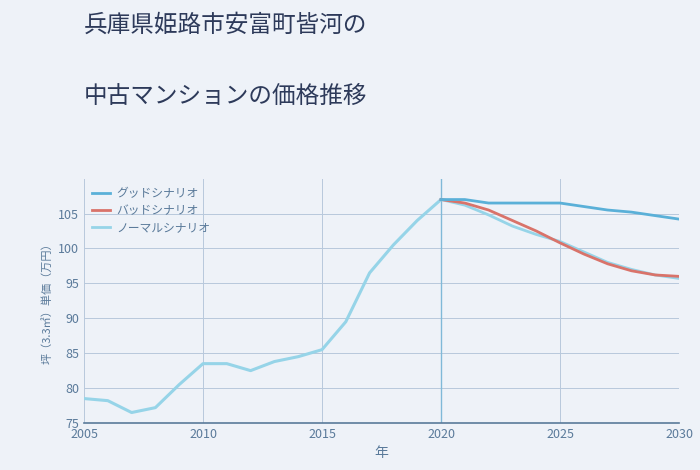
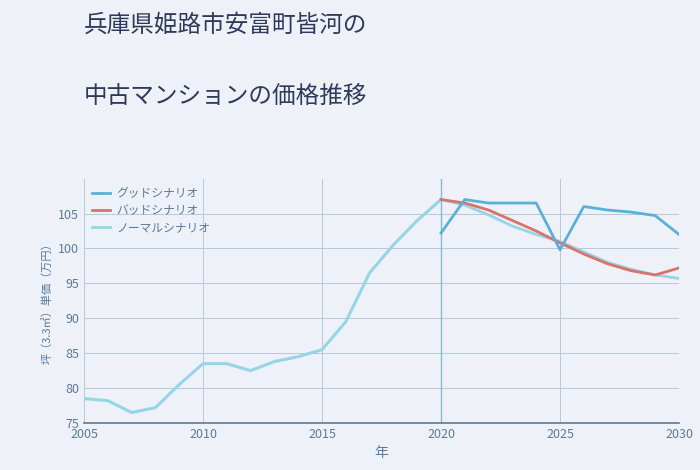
グッドシナリオ/2020: 107.0 -> 102.2
グッドシナリオ/2025: 106.5 -> 99.8
グッドシナリオ/2030: 104.2 -> 102.0
バッドシナリオ/2030: 96.0 -> 97.2
